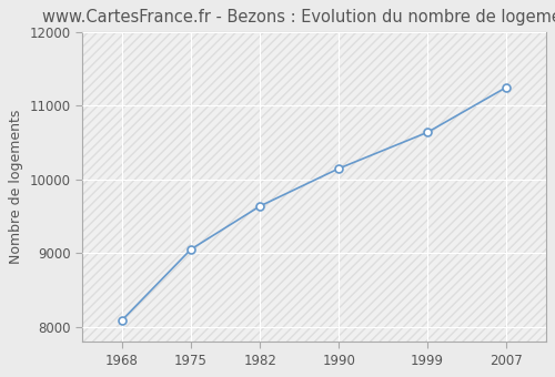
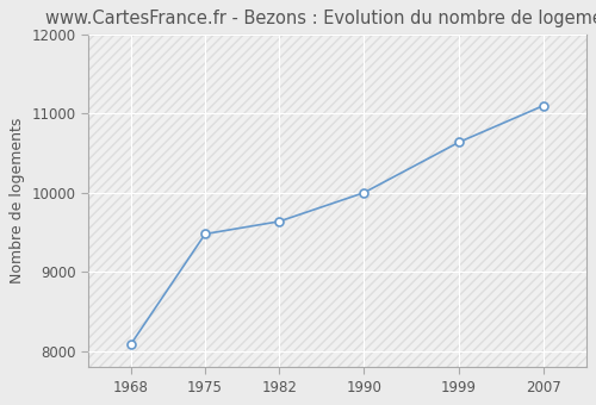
1975: 9050 -> 9480
1990: 10150 -> 10000
2007: 11250 -> 11100
